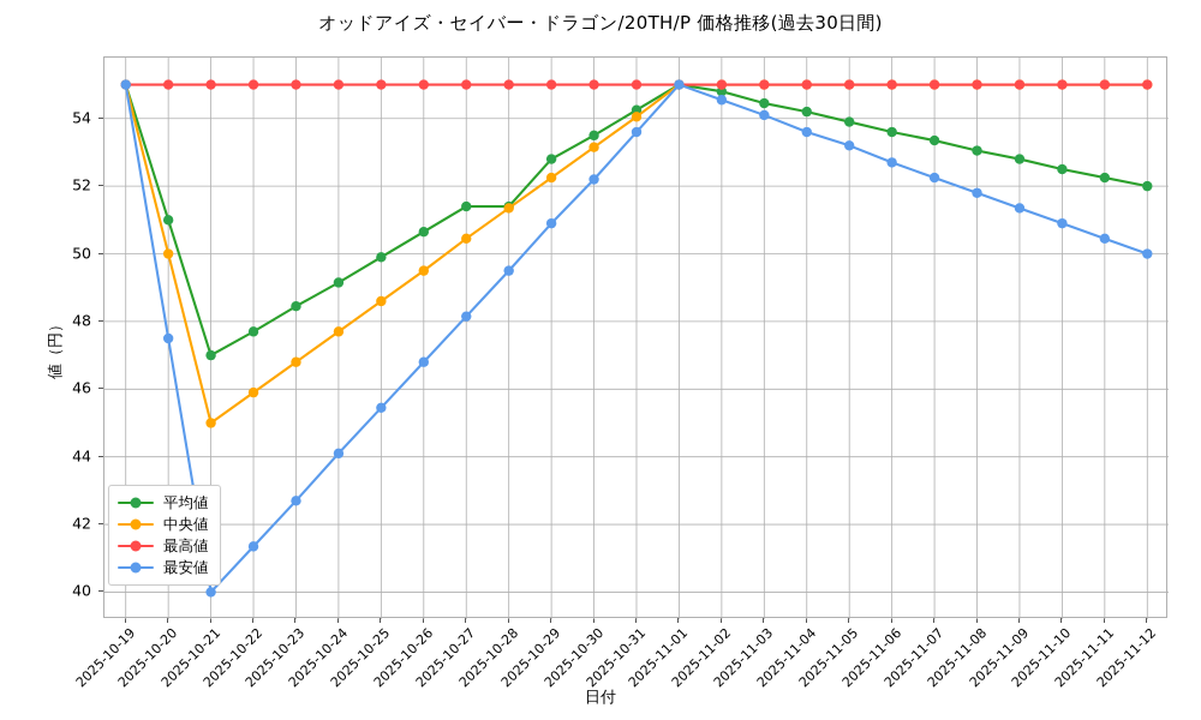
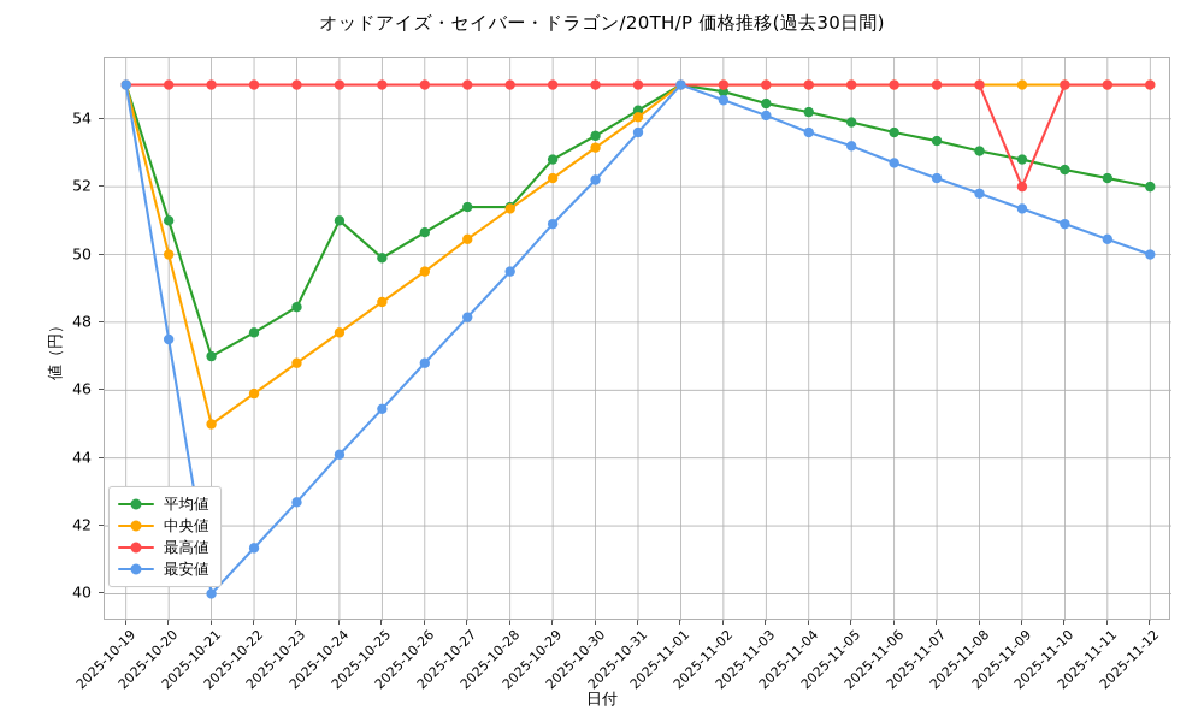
平均値/2025-10-24: 49.1 -> 51.0
最高値/2025-11-09: 55 -> 52
